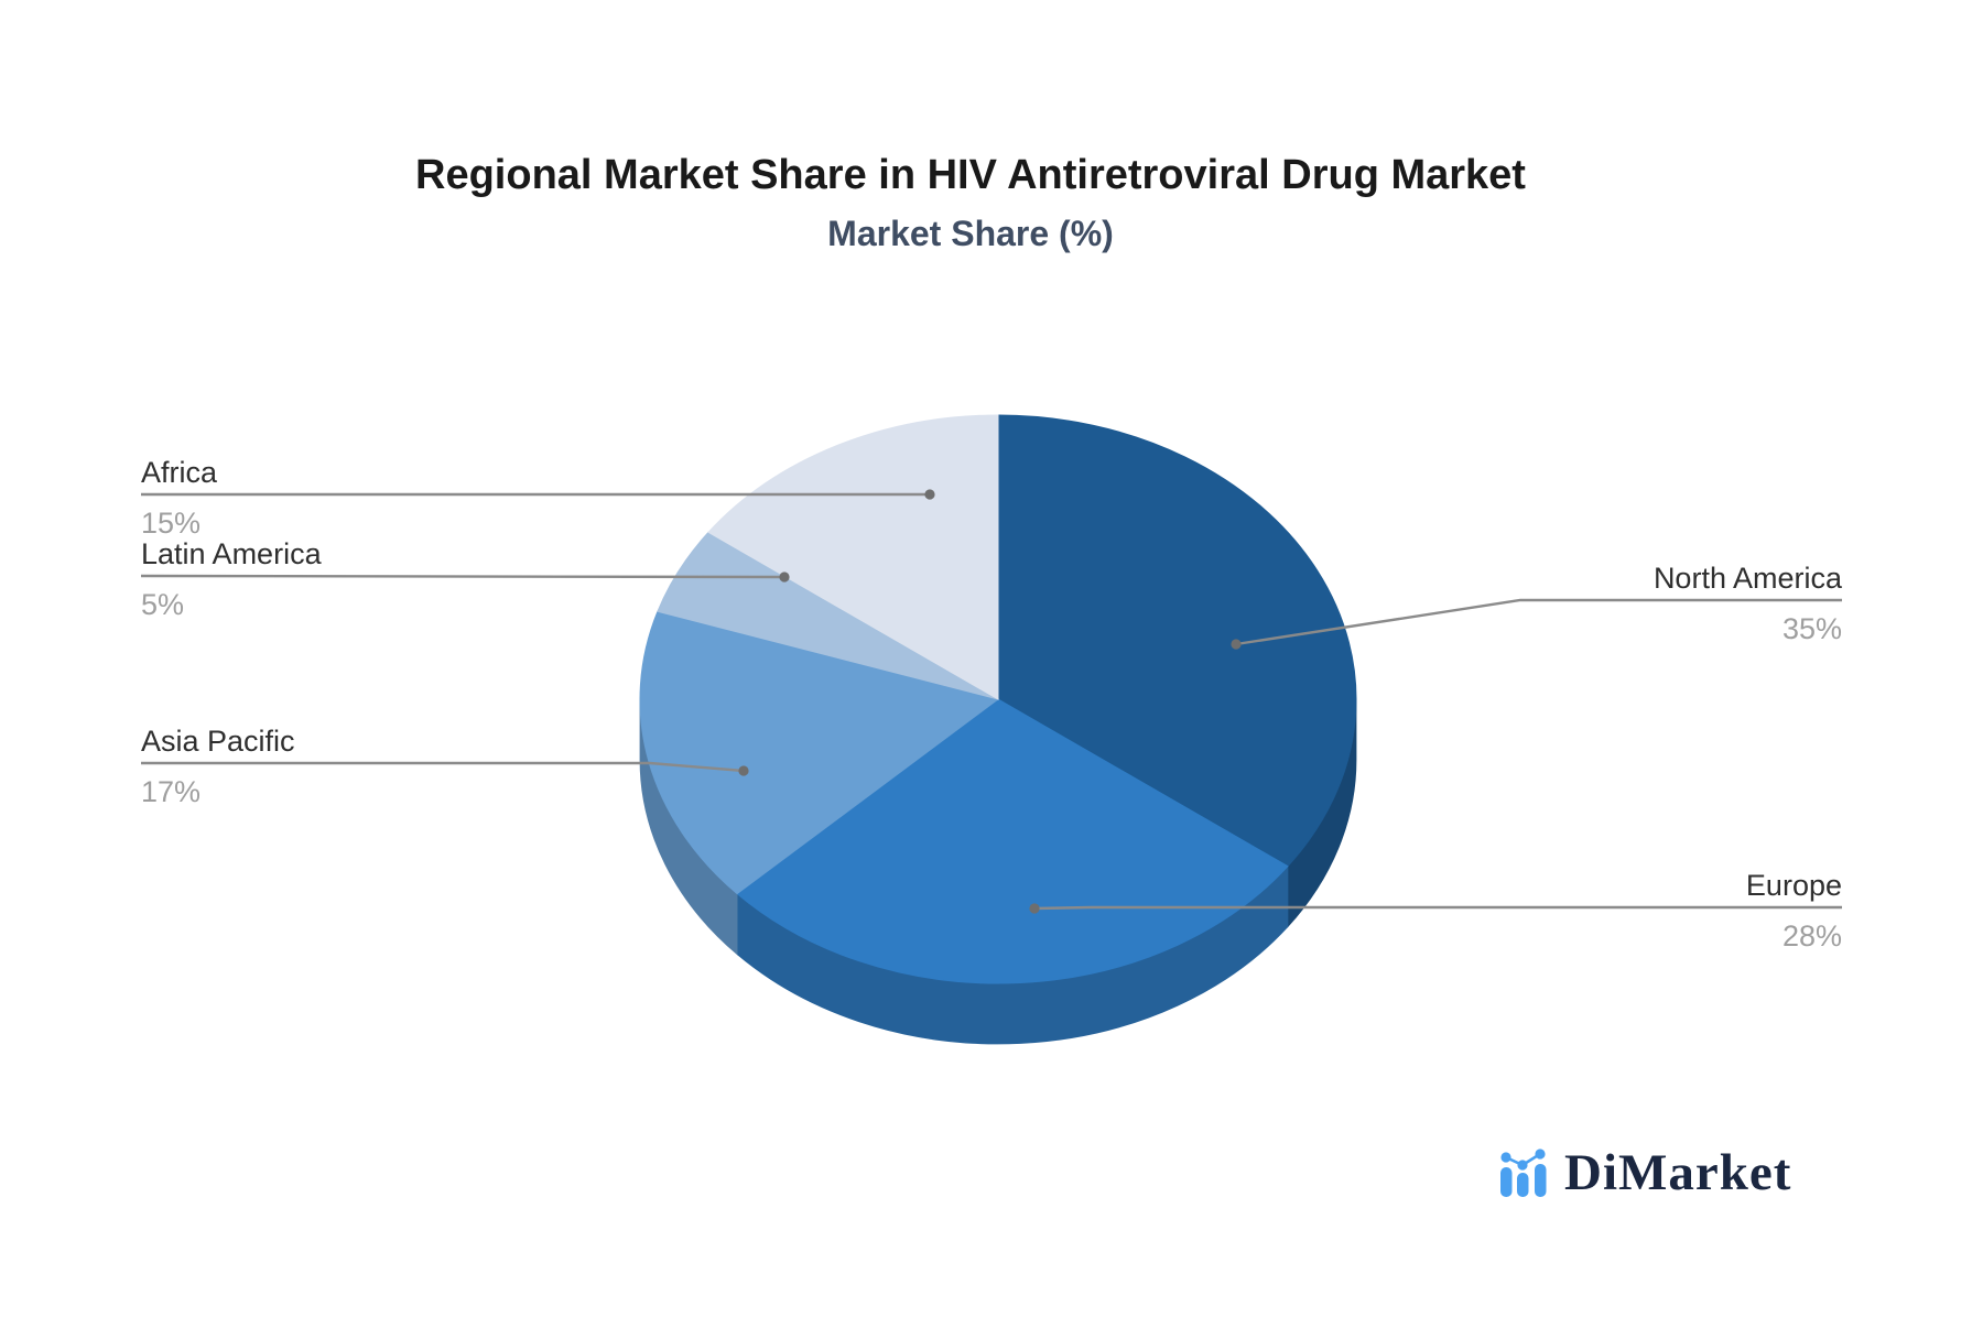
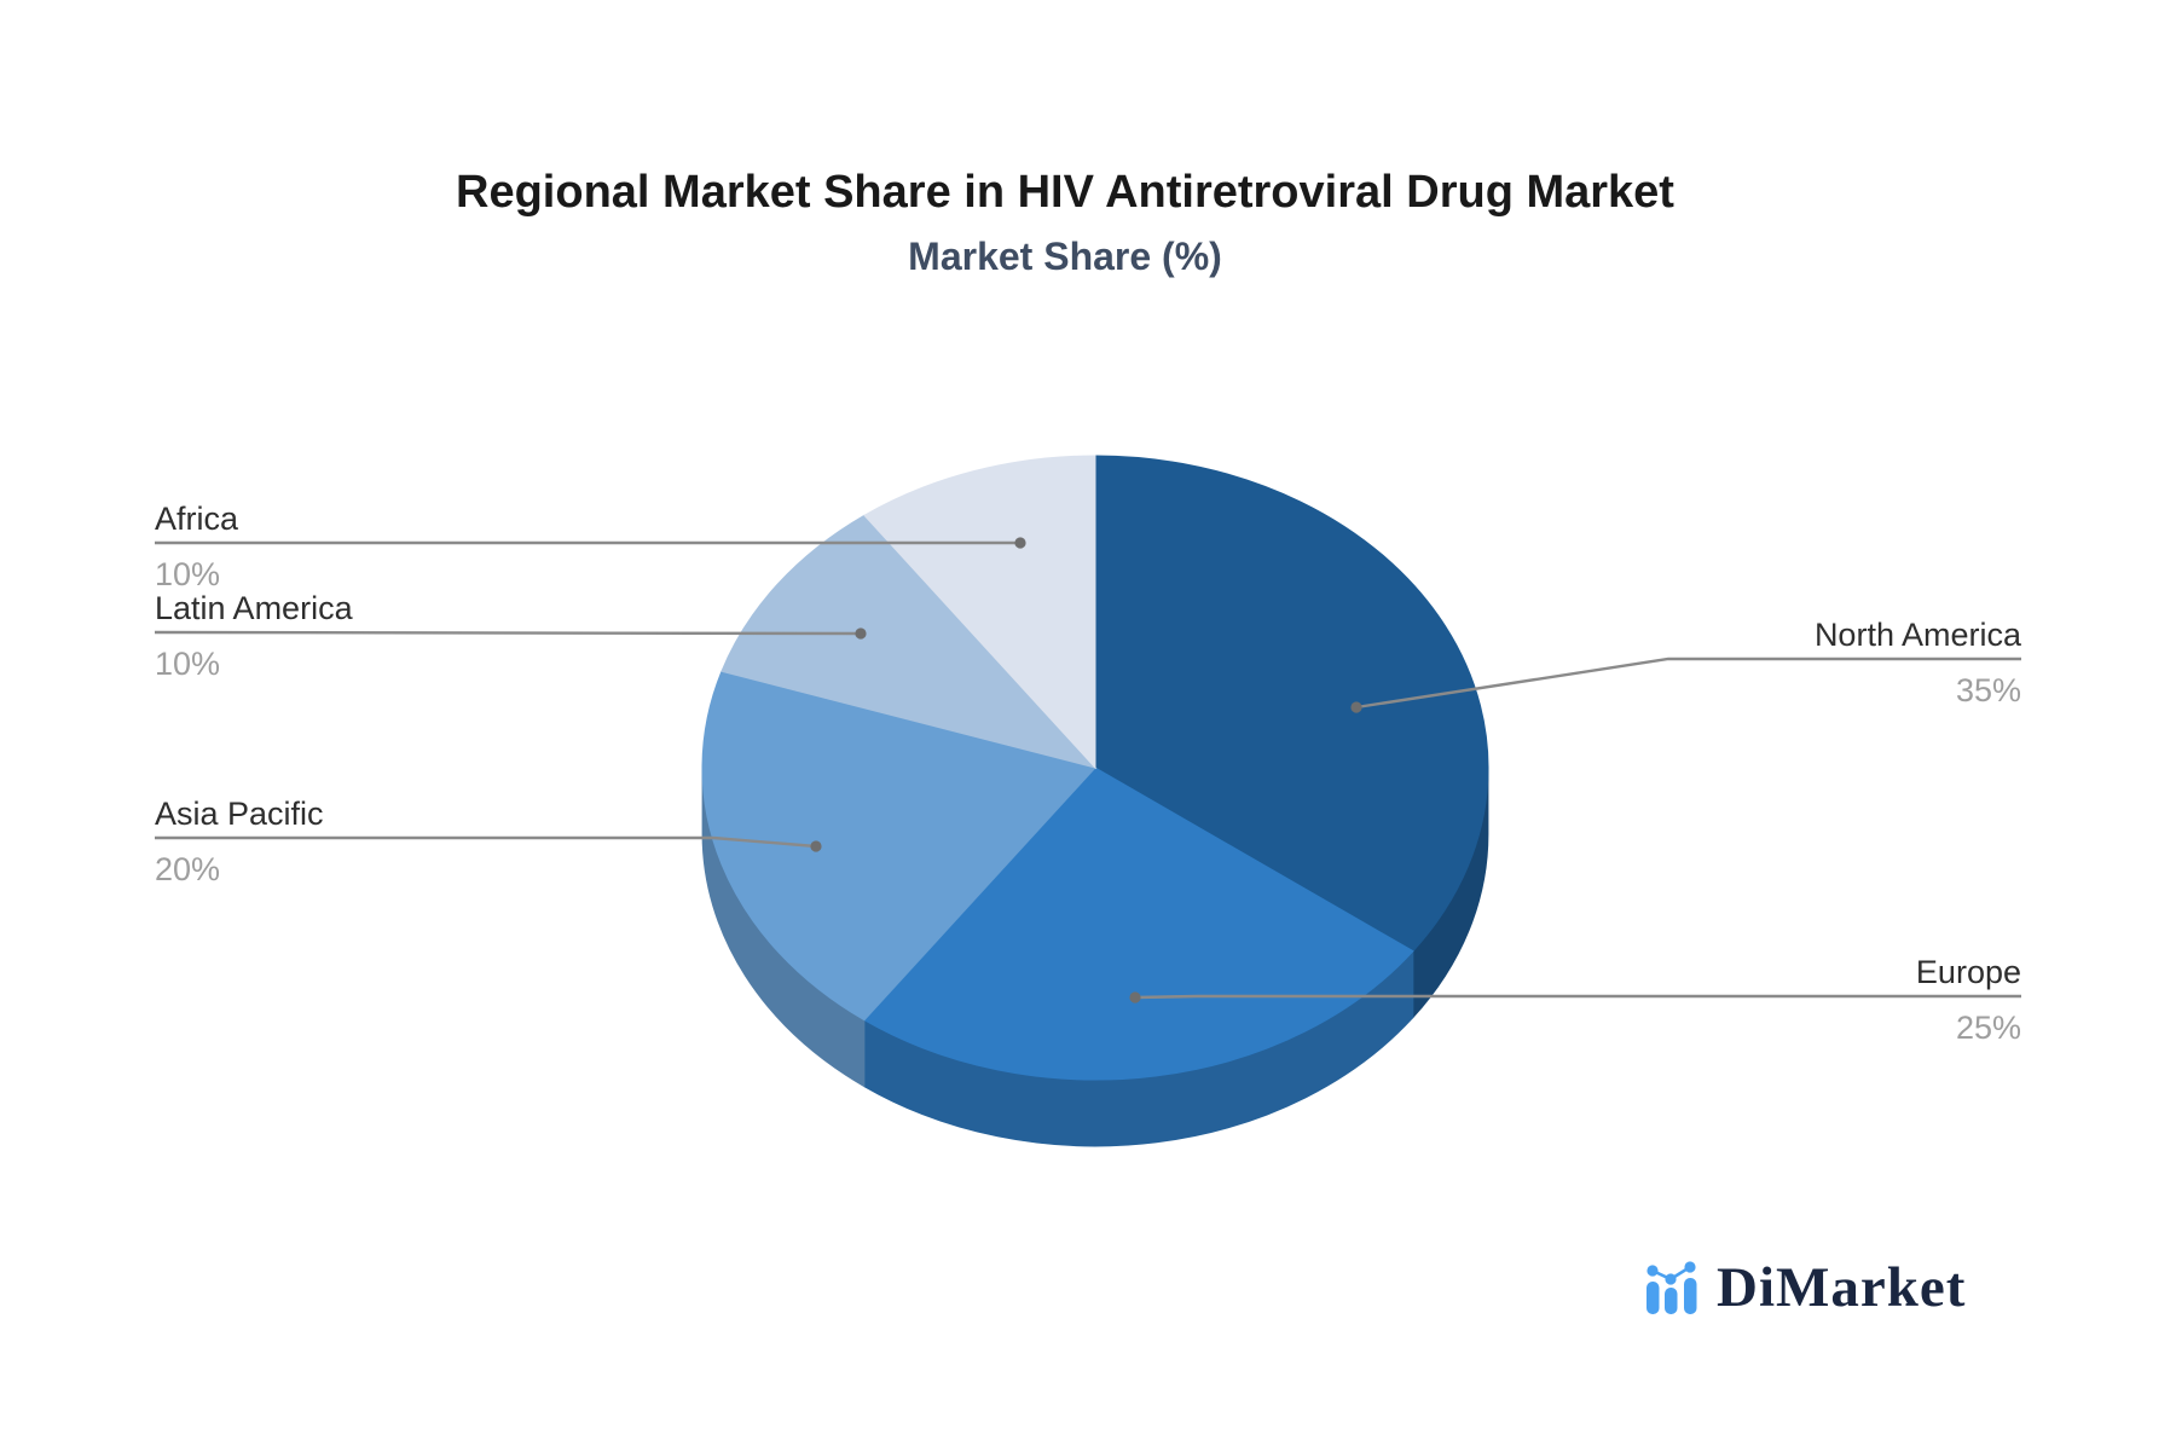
Europe: 28% -> 25%
Asia Pacific: 17% -> 20%
Latin America: 5% -> 10%
Africa: 15% -> 10%
